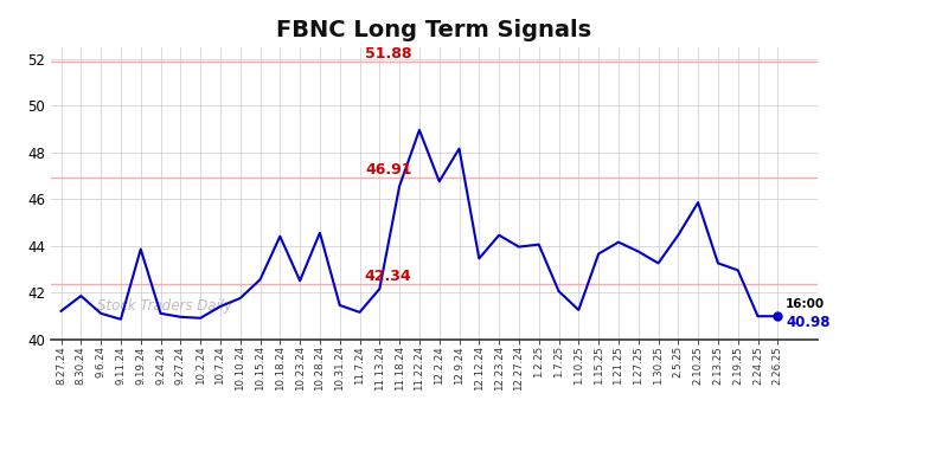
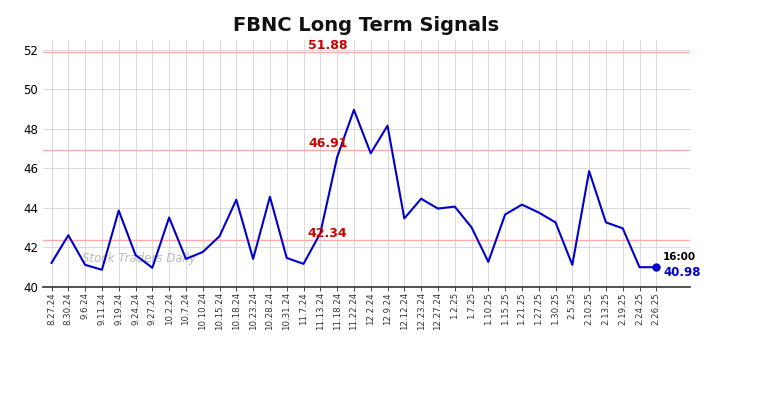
8.30.24: 41.9 -> 42.6
9.24.24: 41.1 -> 41.6
10.2.24: 40.9 -> 43.5
10.23.24: 42.5 -> 41.4
11.13.24: 42.1 -> 42.7
1.7.25: 42.0 -> 43.0
2.5.25: 44.5 -> 41.1
